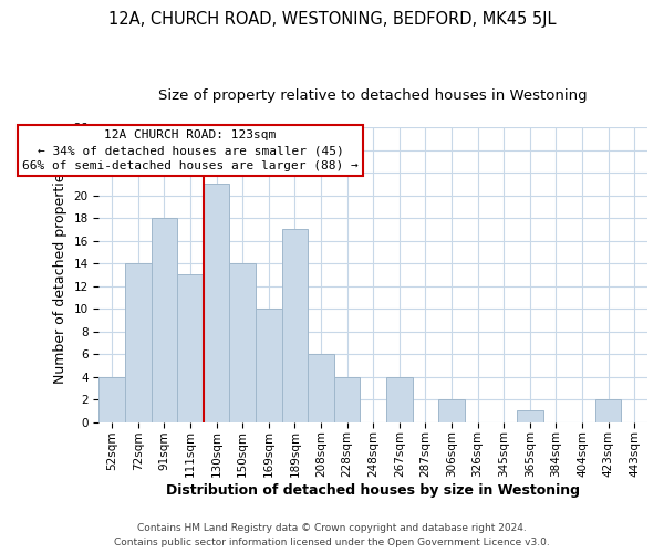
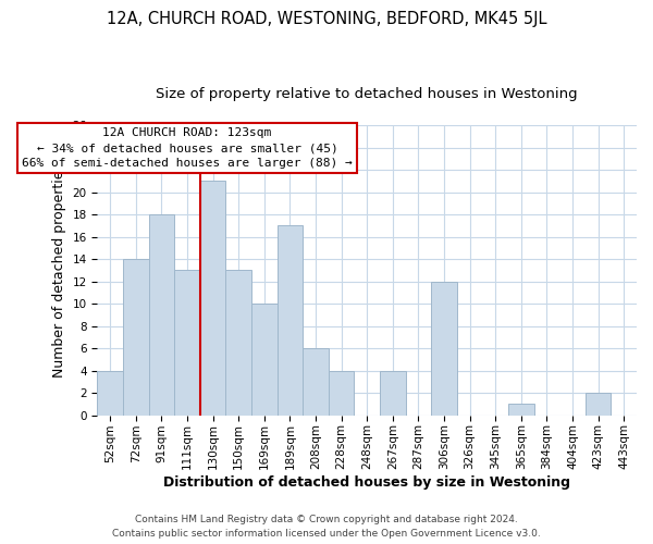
150sqm: 14 -> 13
306sqm: 2 -> 12
